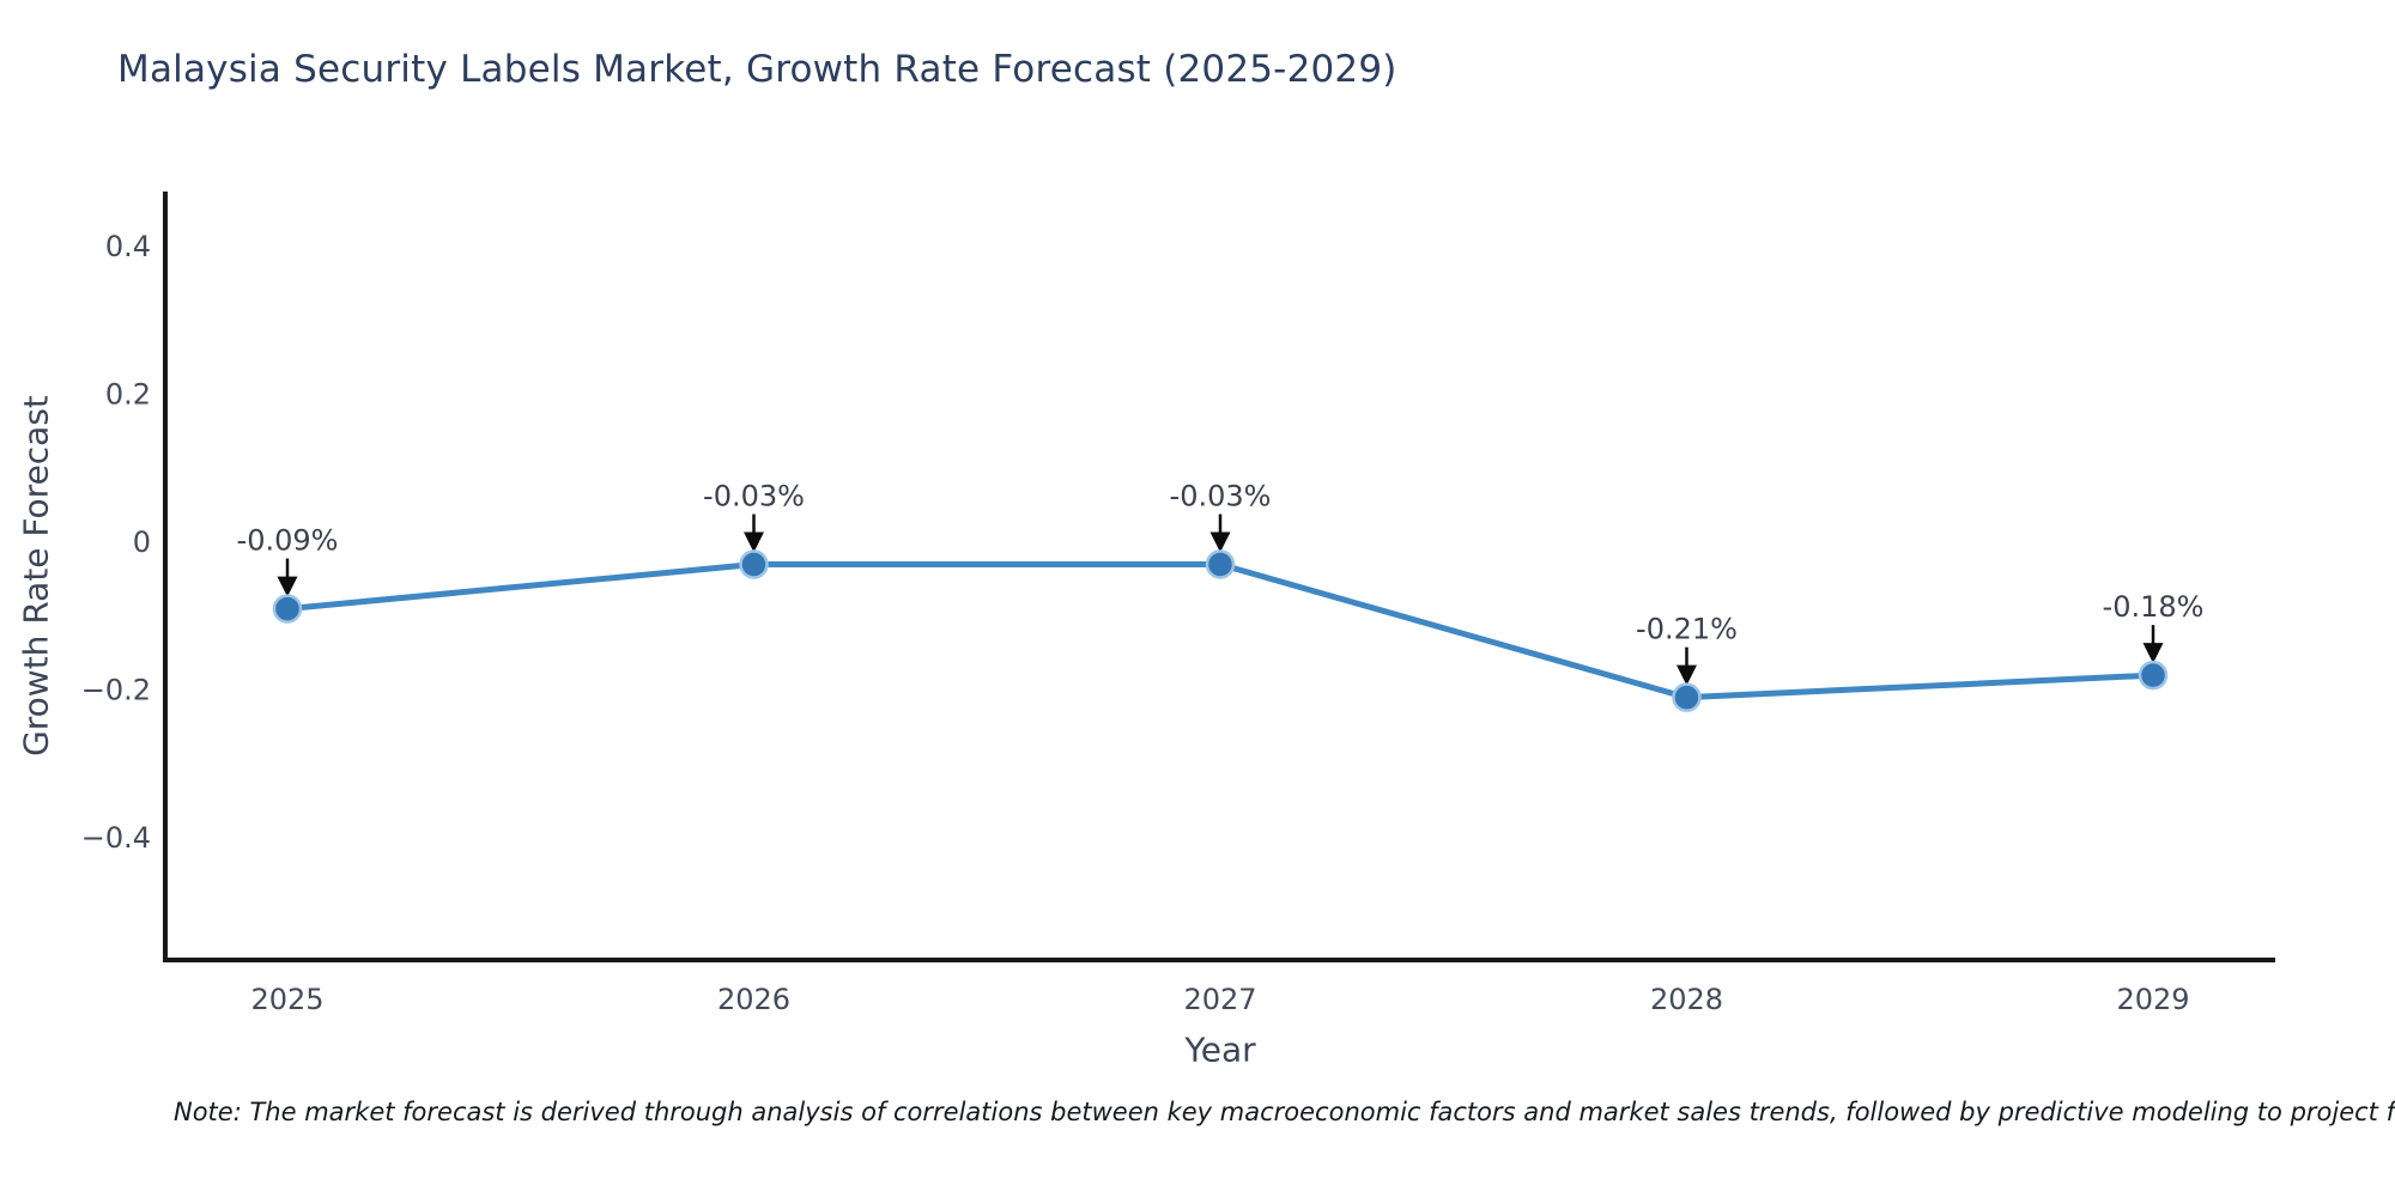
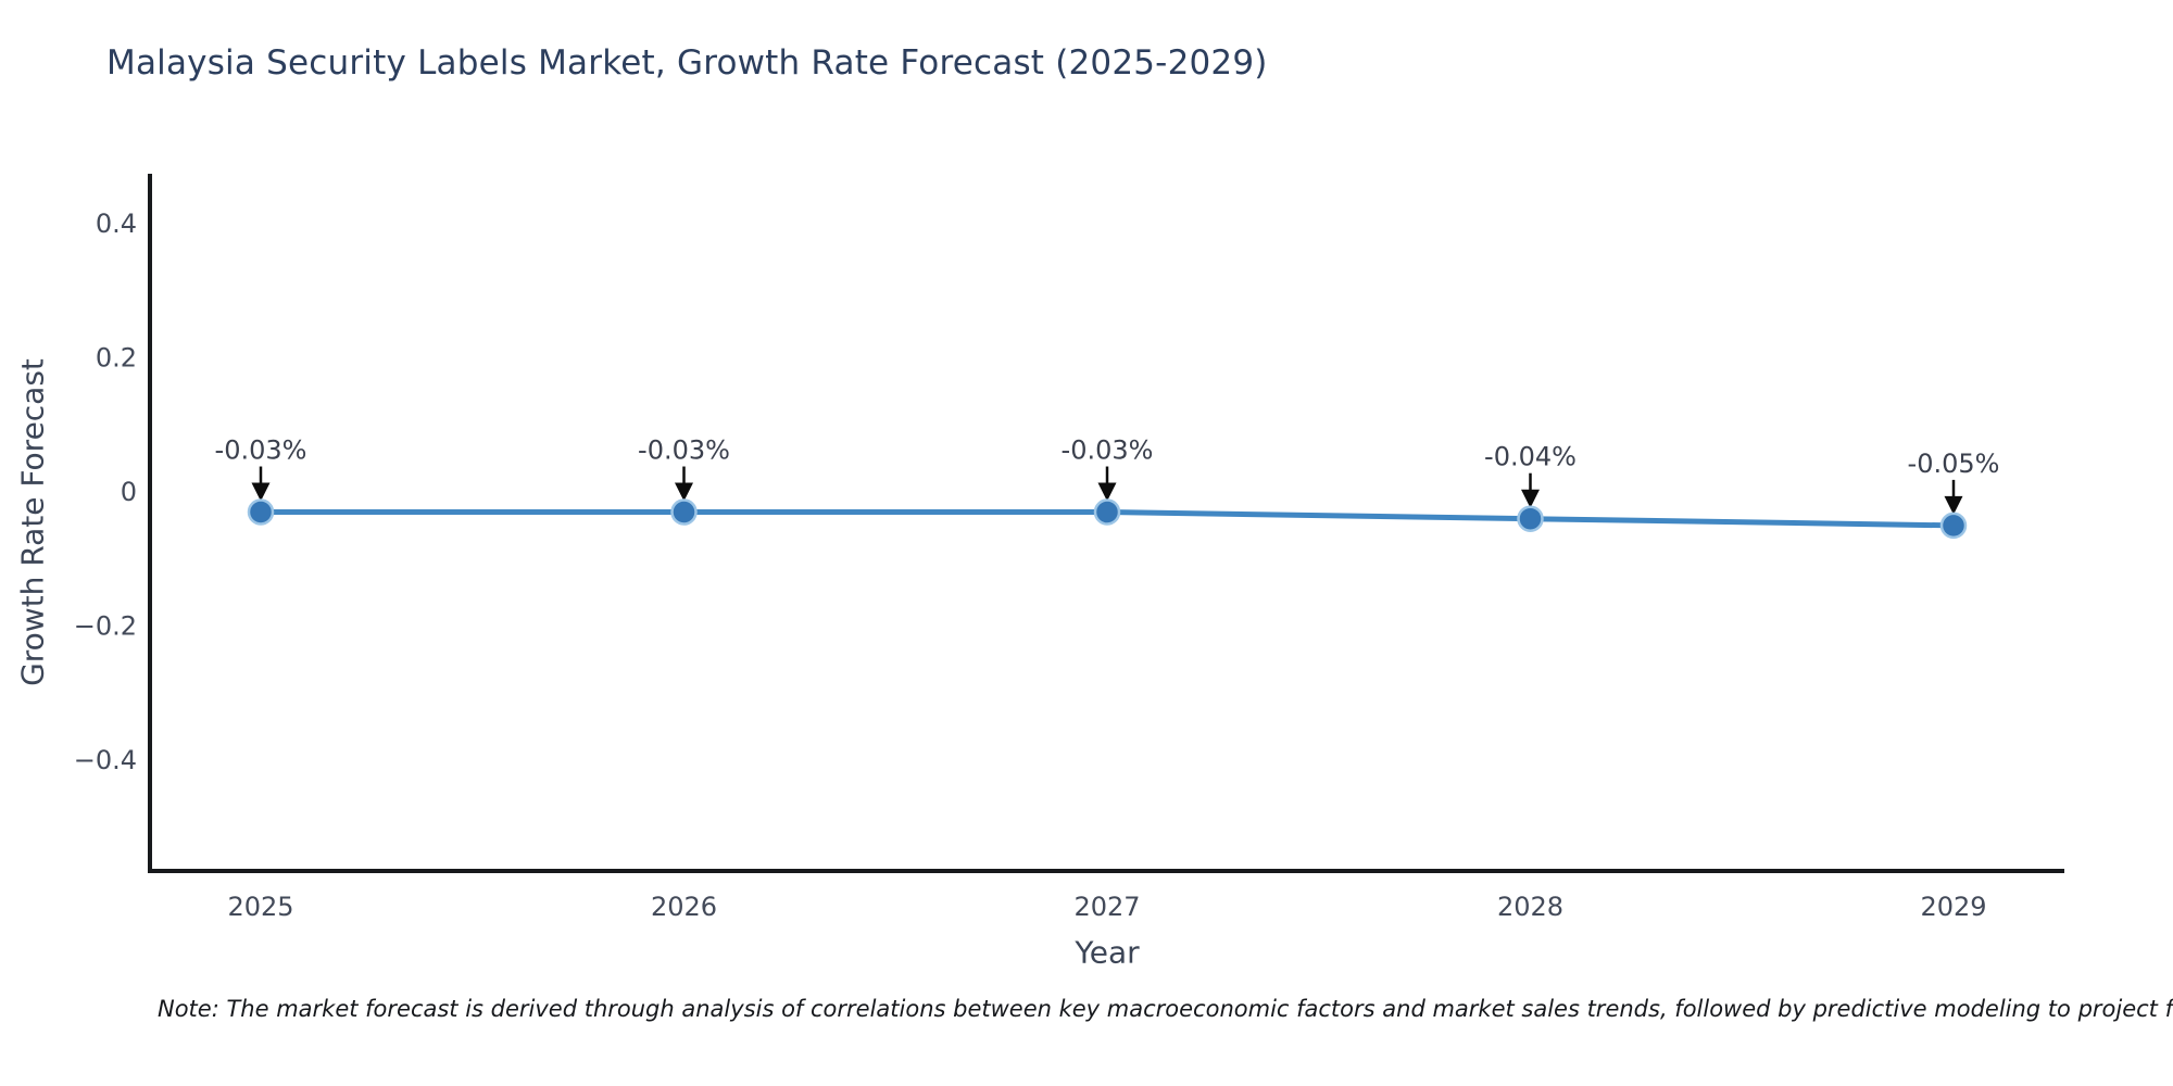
2025: -0.09% -> -0.03%
2028: -0.21% -> -0.04%
2029: -0.18% -> -0.05%
